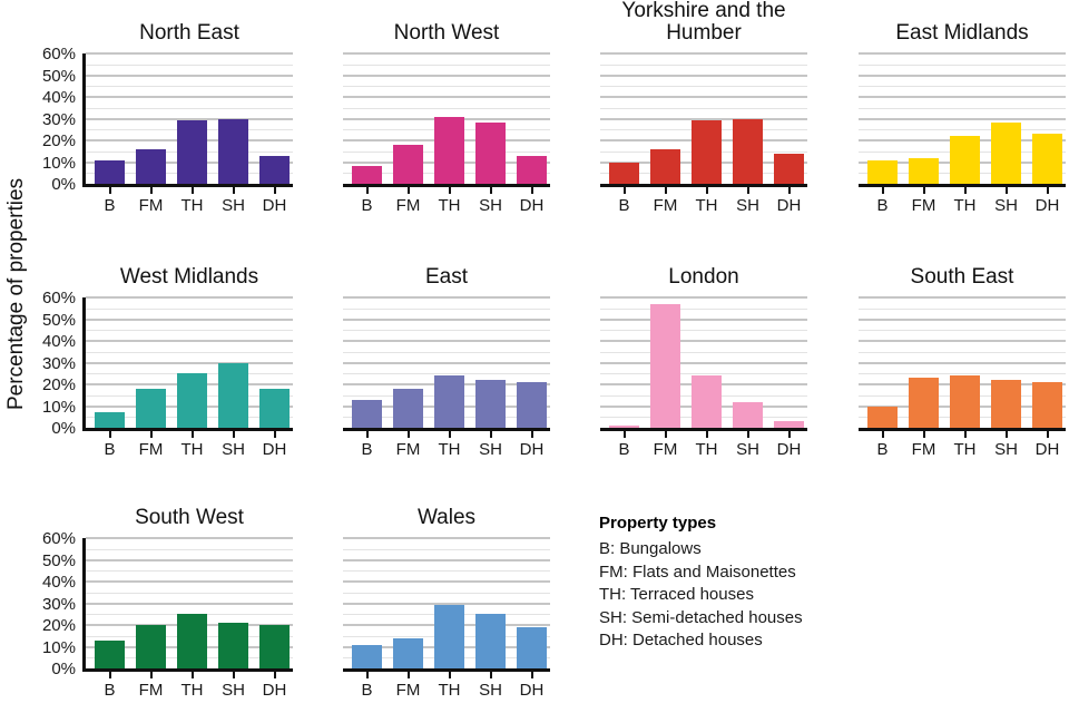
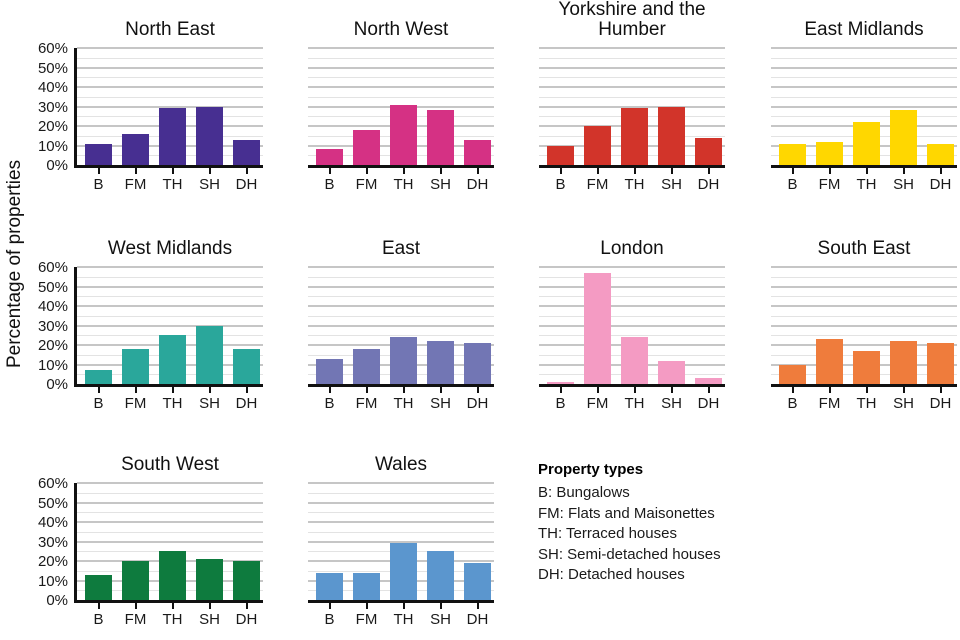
Wales/B: 11% -> 14%
Yorkshire and the Humber/FM: 16% -> 20%
South East/TH: 24% -> 17%
East Midlands/DH: 23% -> 11%
